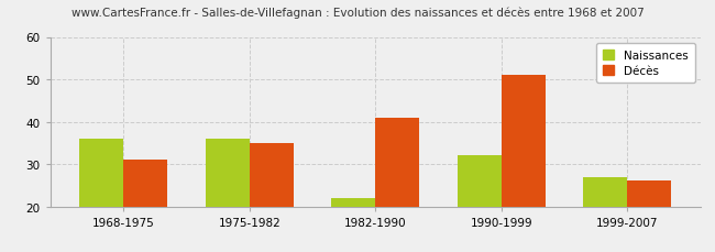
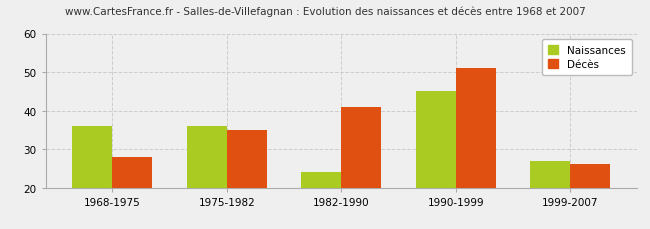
Décès/1968-1975: 31 -> 28
Naissances/1982-1990: 22 -> 24
Naissances/1990-1999: 32 -> 45
